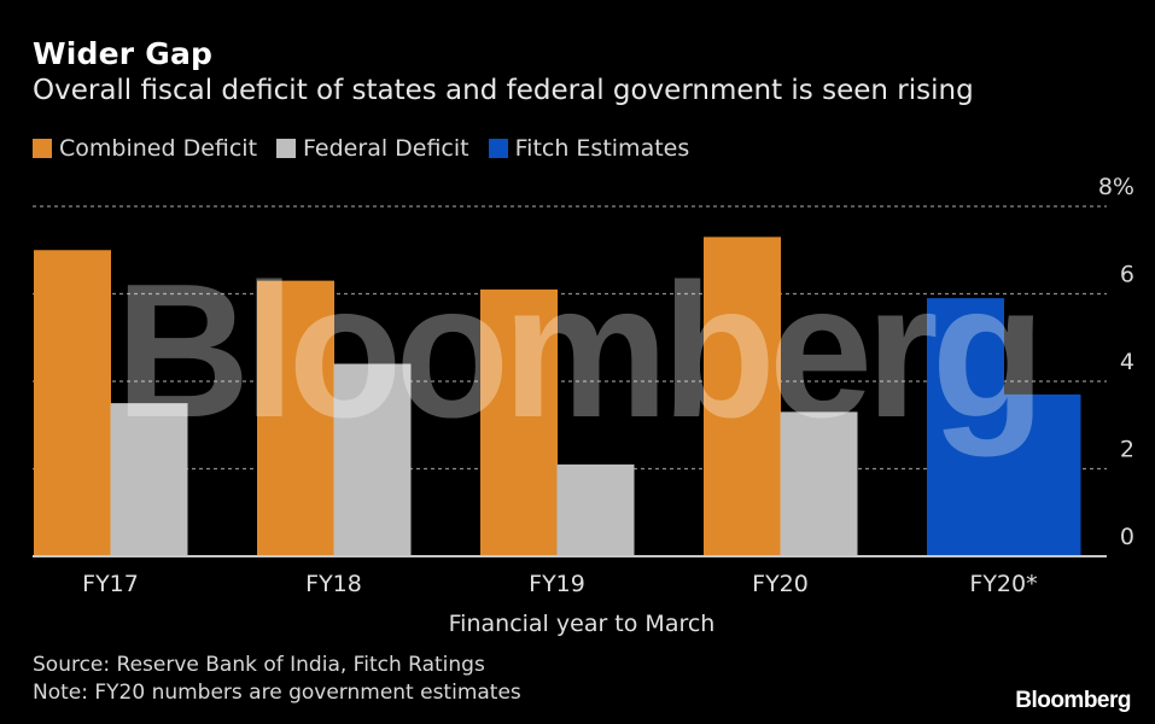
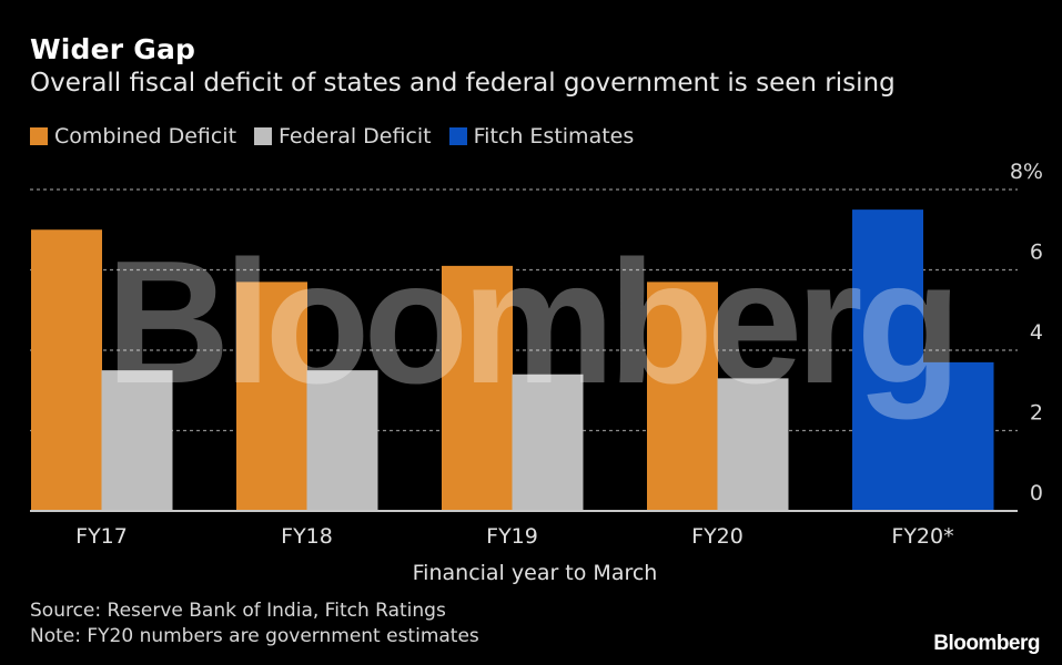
Combined Deficit/FY18: 6.3% -> 5.7%
Federal Deficit/FY18: 4.4% -> 3.5%
Federal Deficit/FY19: 2.1% -> 3.4%
Combined Deficit/FY20: 7.3% -> 5.7%
Combined Deficit/FY20*: 5.9% -> 7.5%
